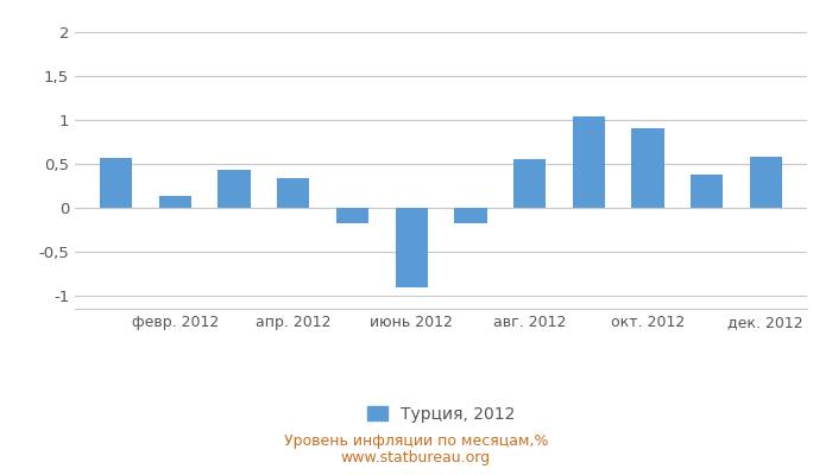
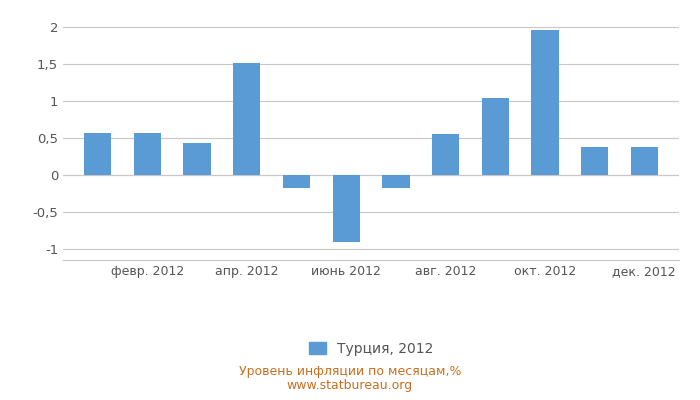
февр. 2012: 0,14 -> 0,57
апр. 2012: 0,34 -> 1,52
окт. 2012: 0,90 -> 1,96
дек. 2012: 0,58 -> 0,38
